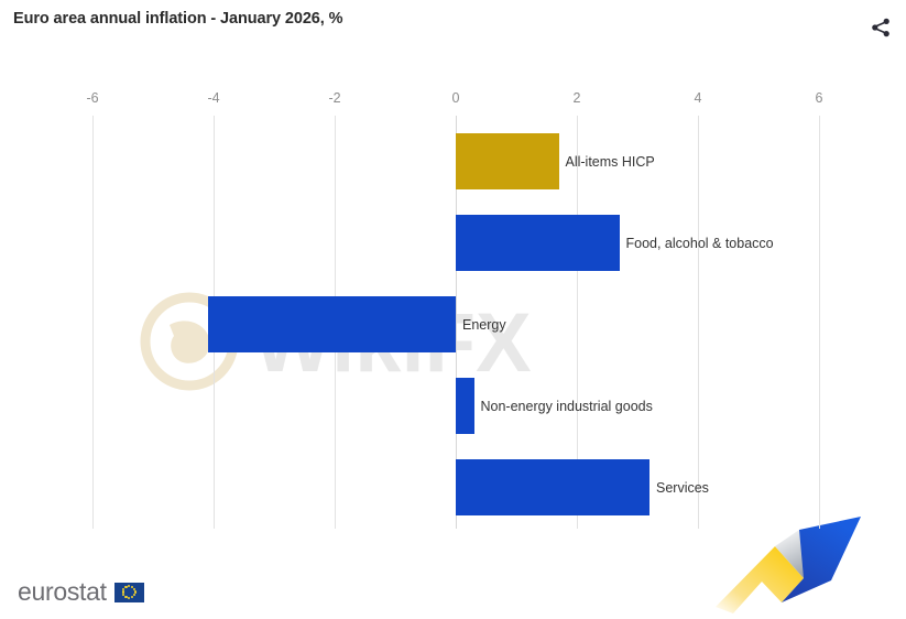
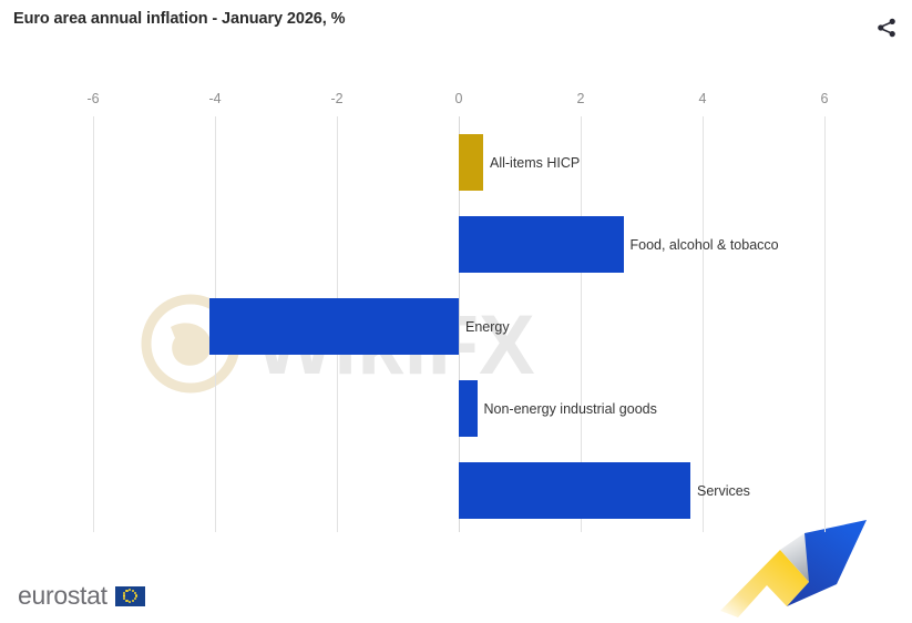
All-items HICP: 1.7 -> 0.4
Services: 3.2 -> 3.8
